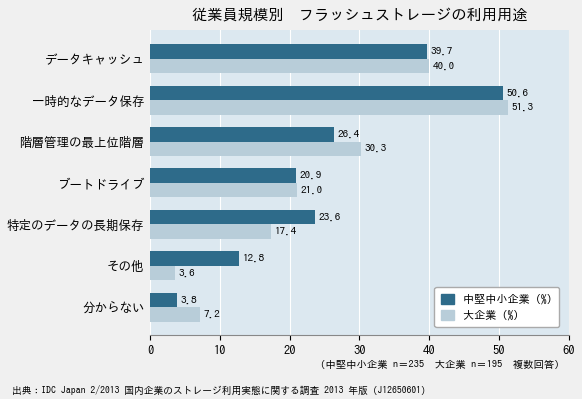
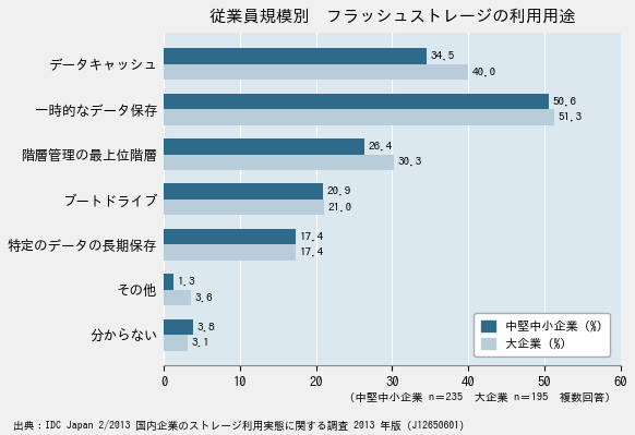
中堅中小企業 (%)/データキャッシュ: 39.7 -> 34.5
中堅中小企業 (%)/特定のデータの長期保存: 23.6 -> 17.4
中堅中小企業 (%)/その他: 12.8 -> 1.3
大企業 (%)/分からない: 7.2 -> 3.1
